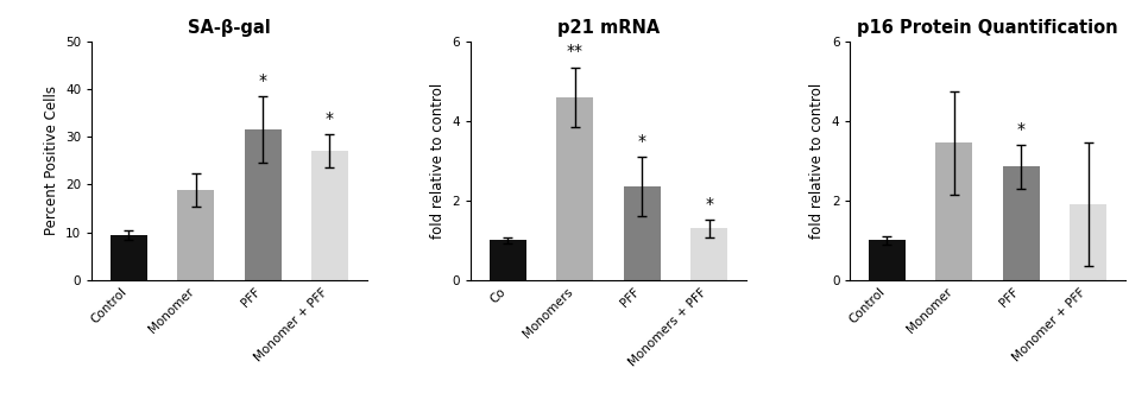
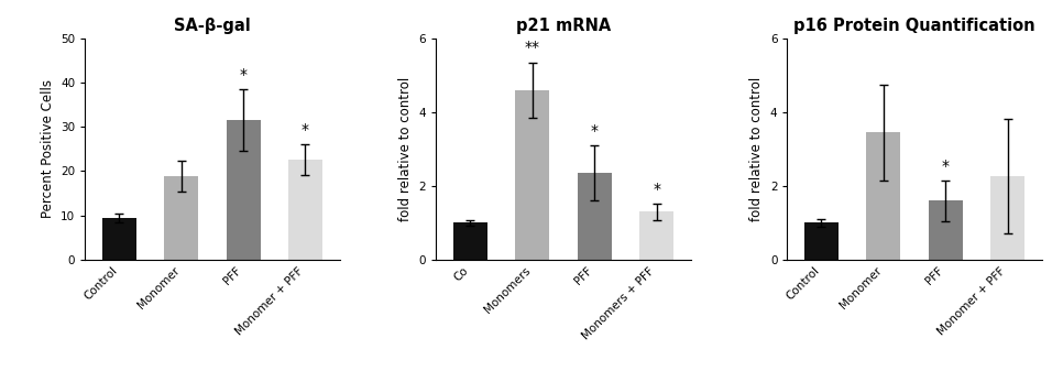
SA-β-gal/Monomer + PFF: 27.0 -> 22.5
p16 Protein Quantification/PFF: 2.85 -> 1.60
p16 Protein Quantification/Monomer + PFF: 1.92 -> 2.25
